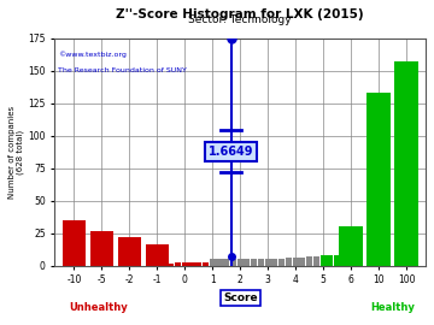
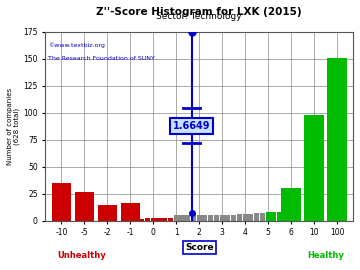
-2: 22 -> 15
10: 133 -> 98
100: 157 -> 151
